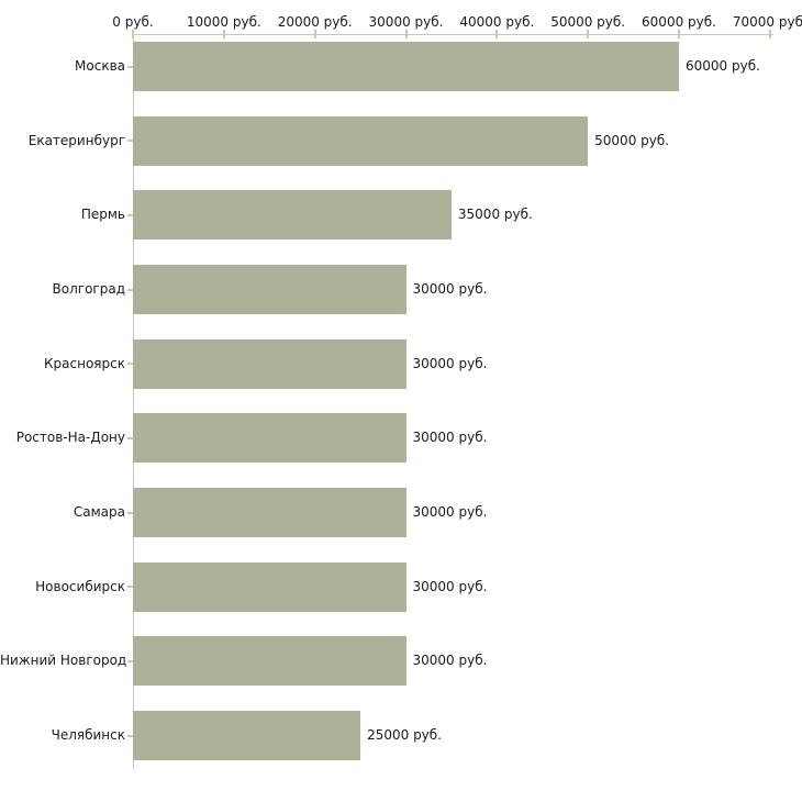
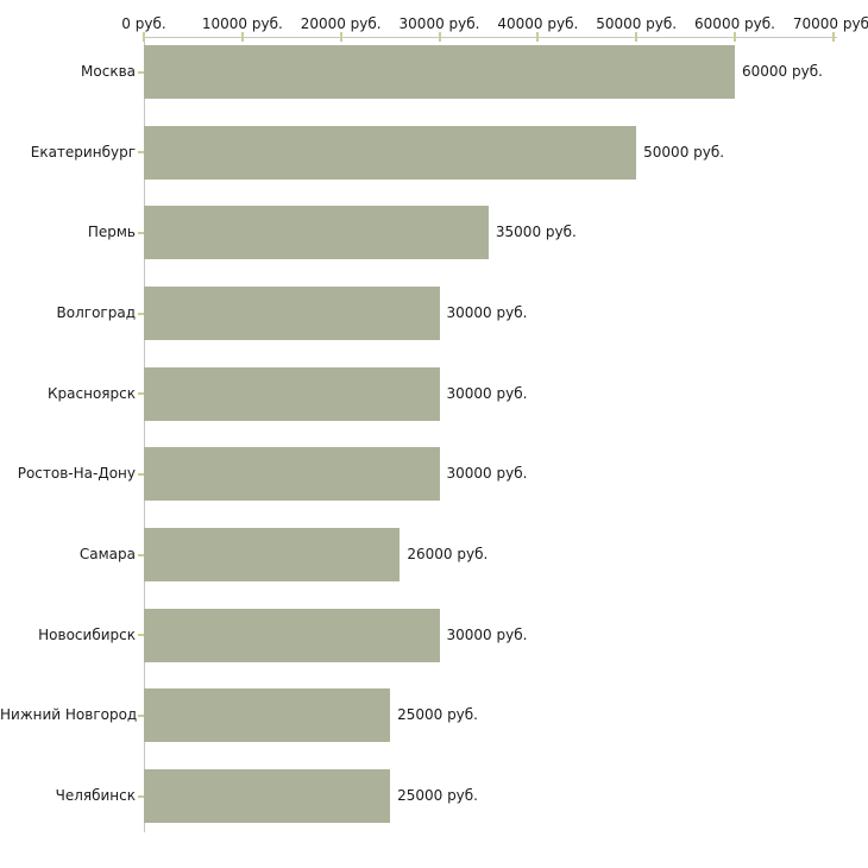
Самара: 30000 -> 26000
Нижний Новгород: 30000 -> 25000
